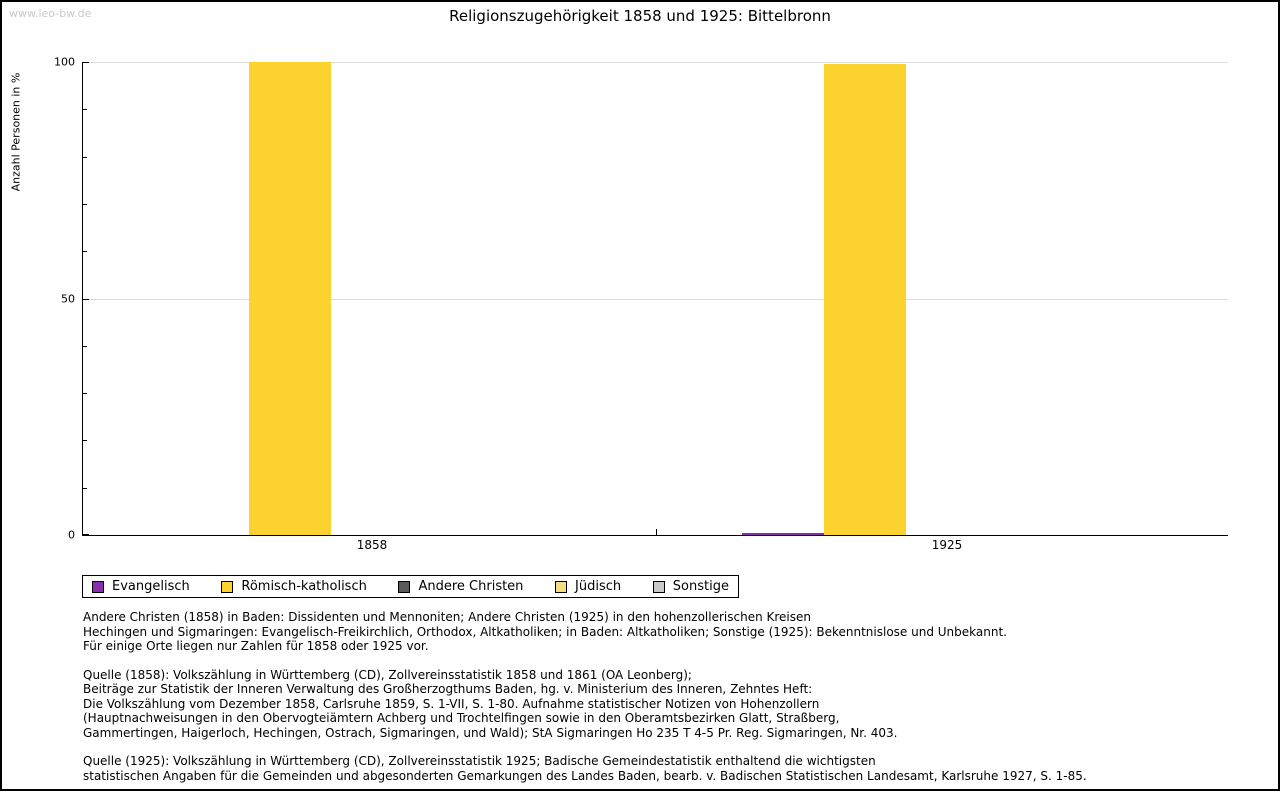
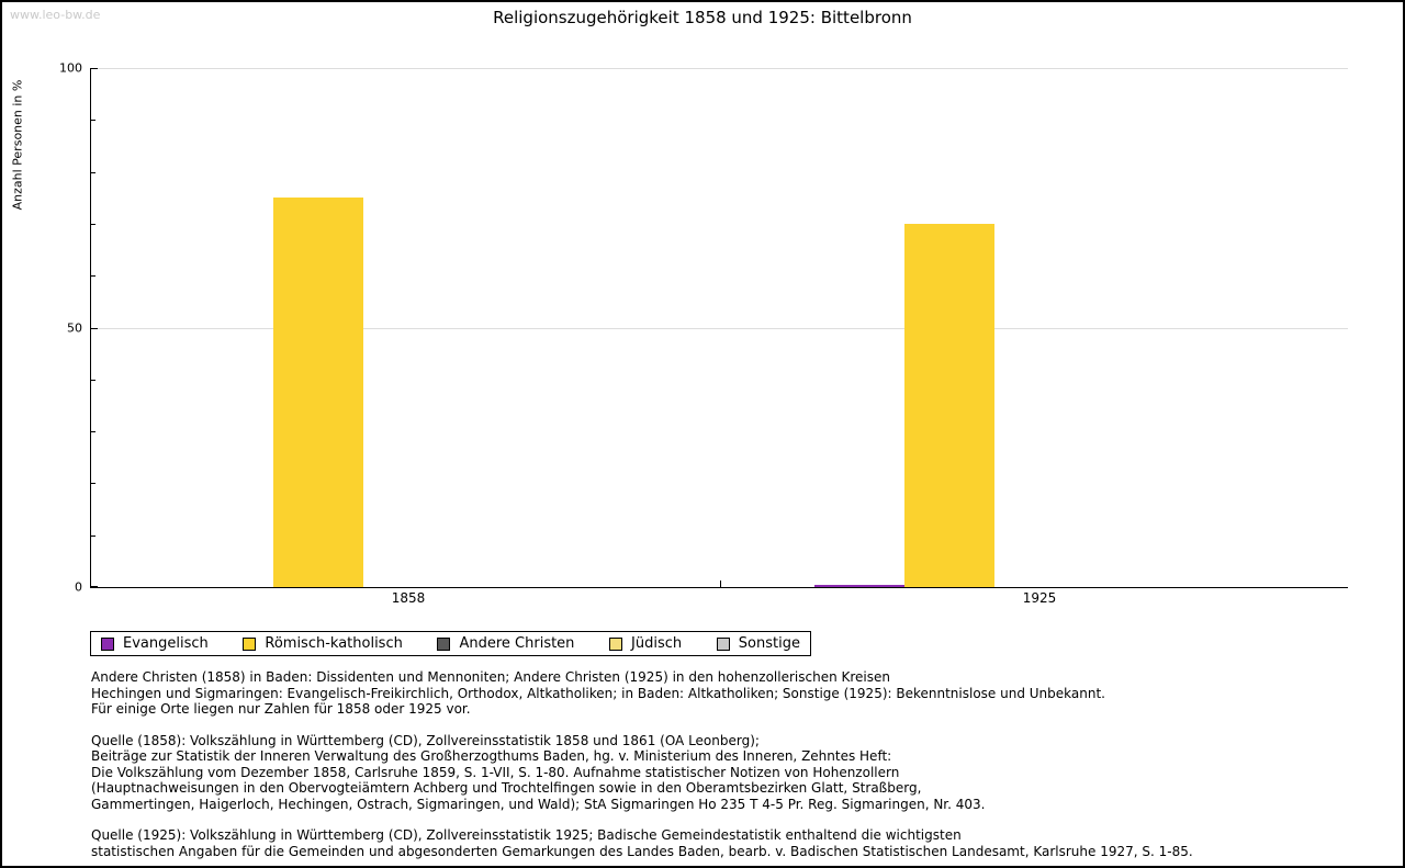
Römisch-katholisch/1858: 100 -> 75
Römisch-katholisch/1925: 100 -> 70
